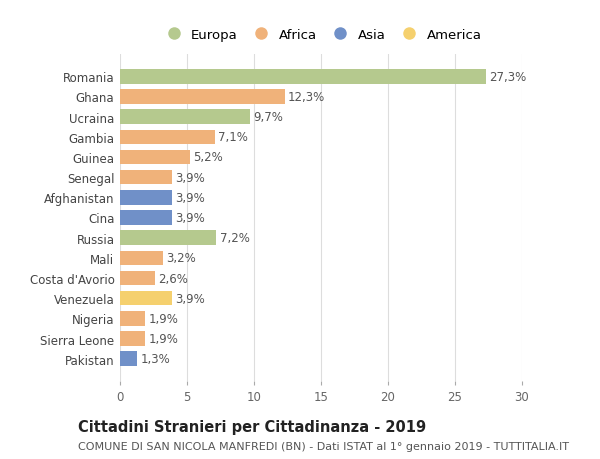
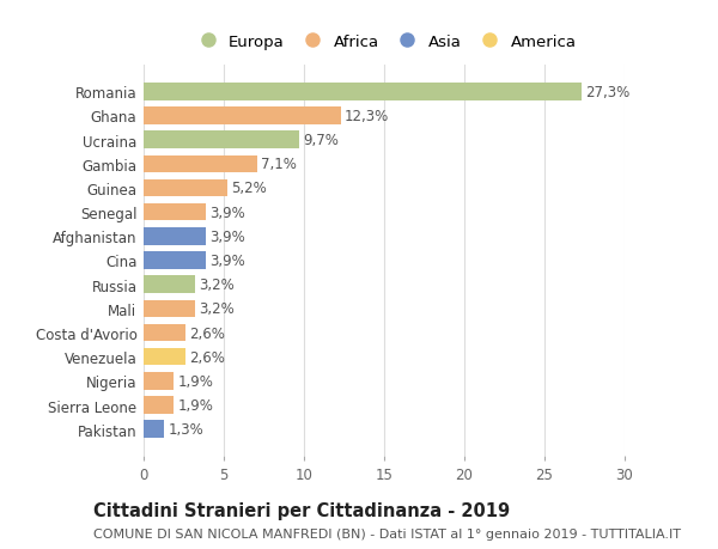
Russia: 7,2% -> 3,2%
Venezuela: 3,9% -> 2,6%
